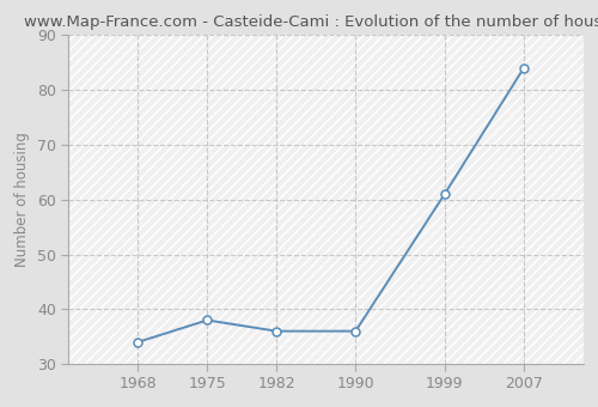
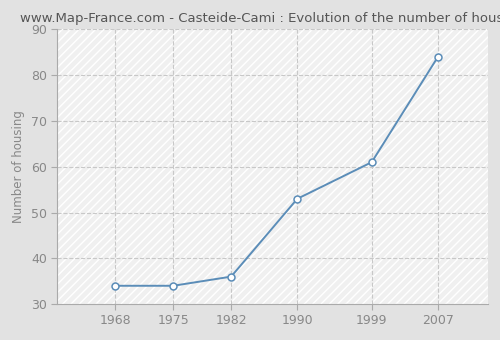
1975: 38 -> 34
1990: 36 -> 53
